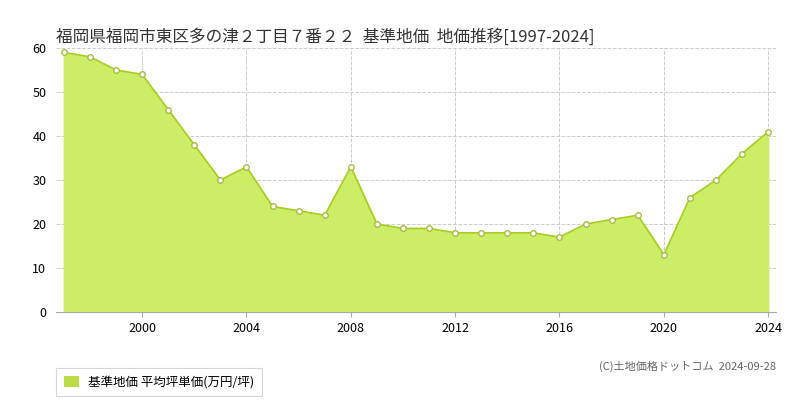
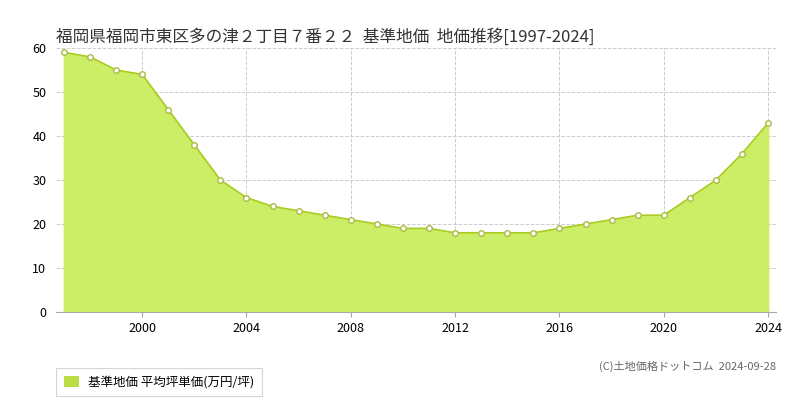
2004: 33 -> 26
2008: 33 -> 21
2016: 17 -> 19
2020: 13 -> 22
2024: 41 -> 43
